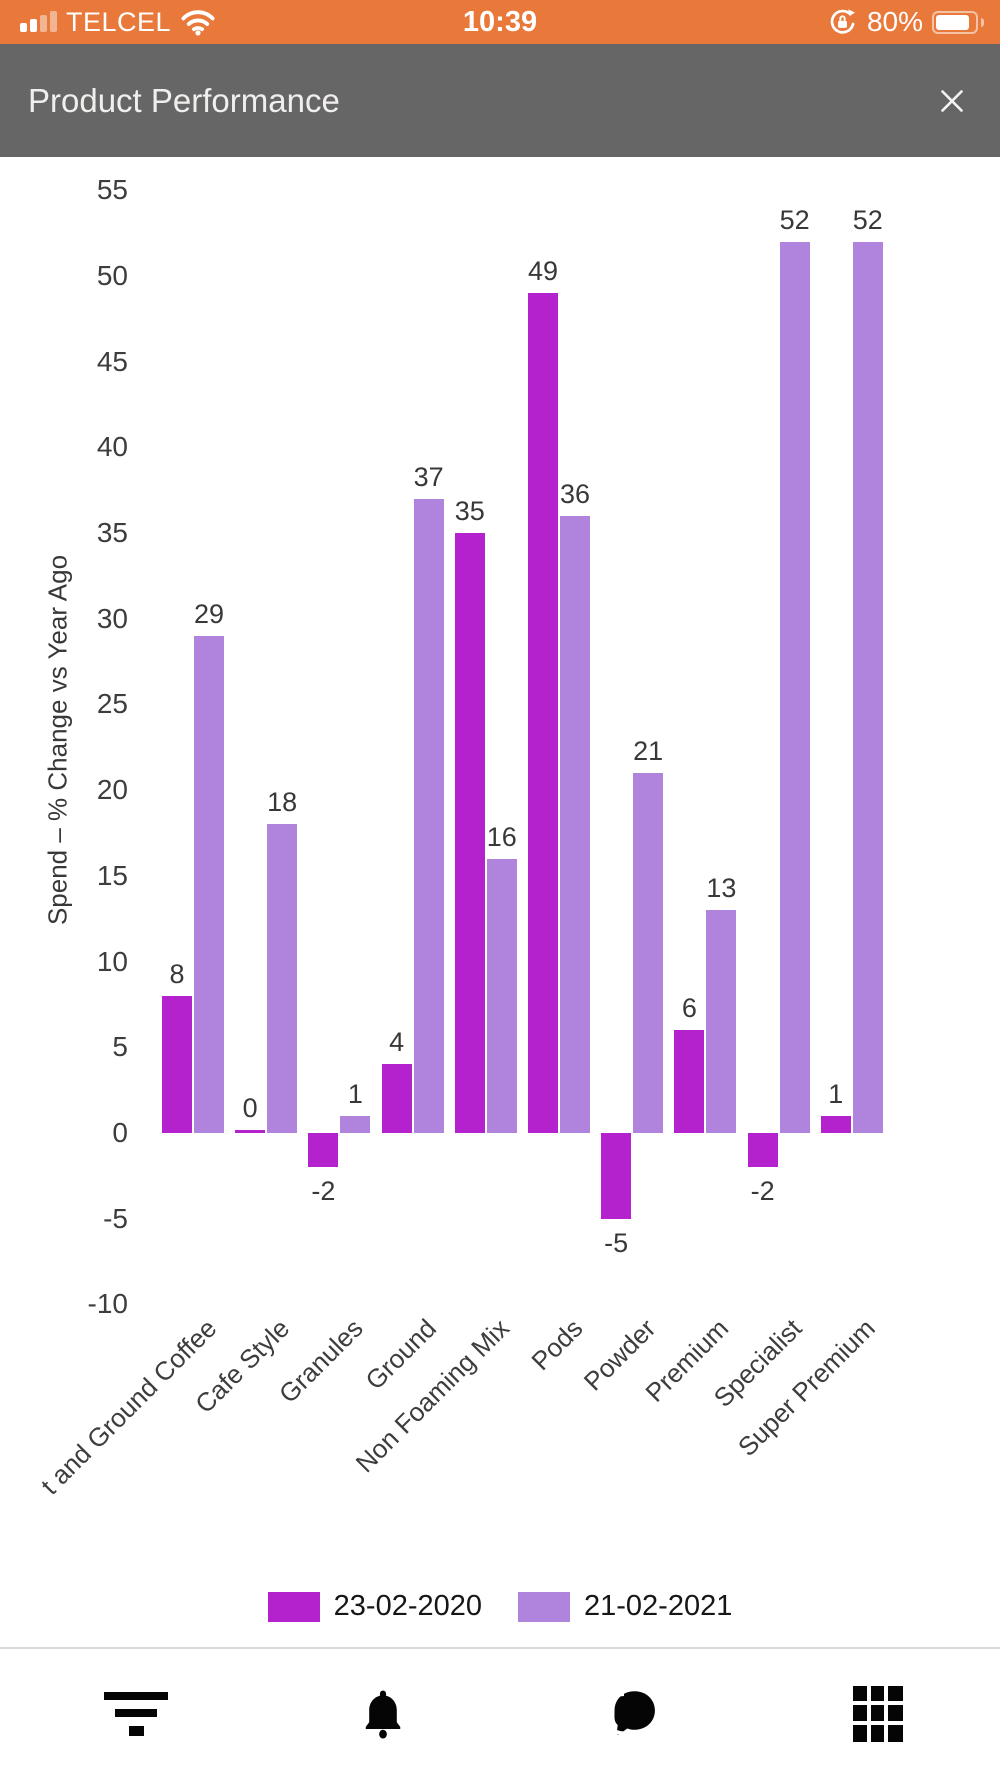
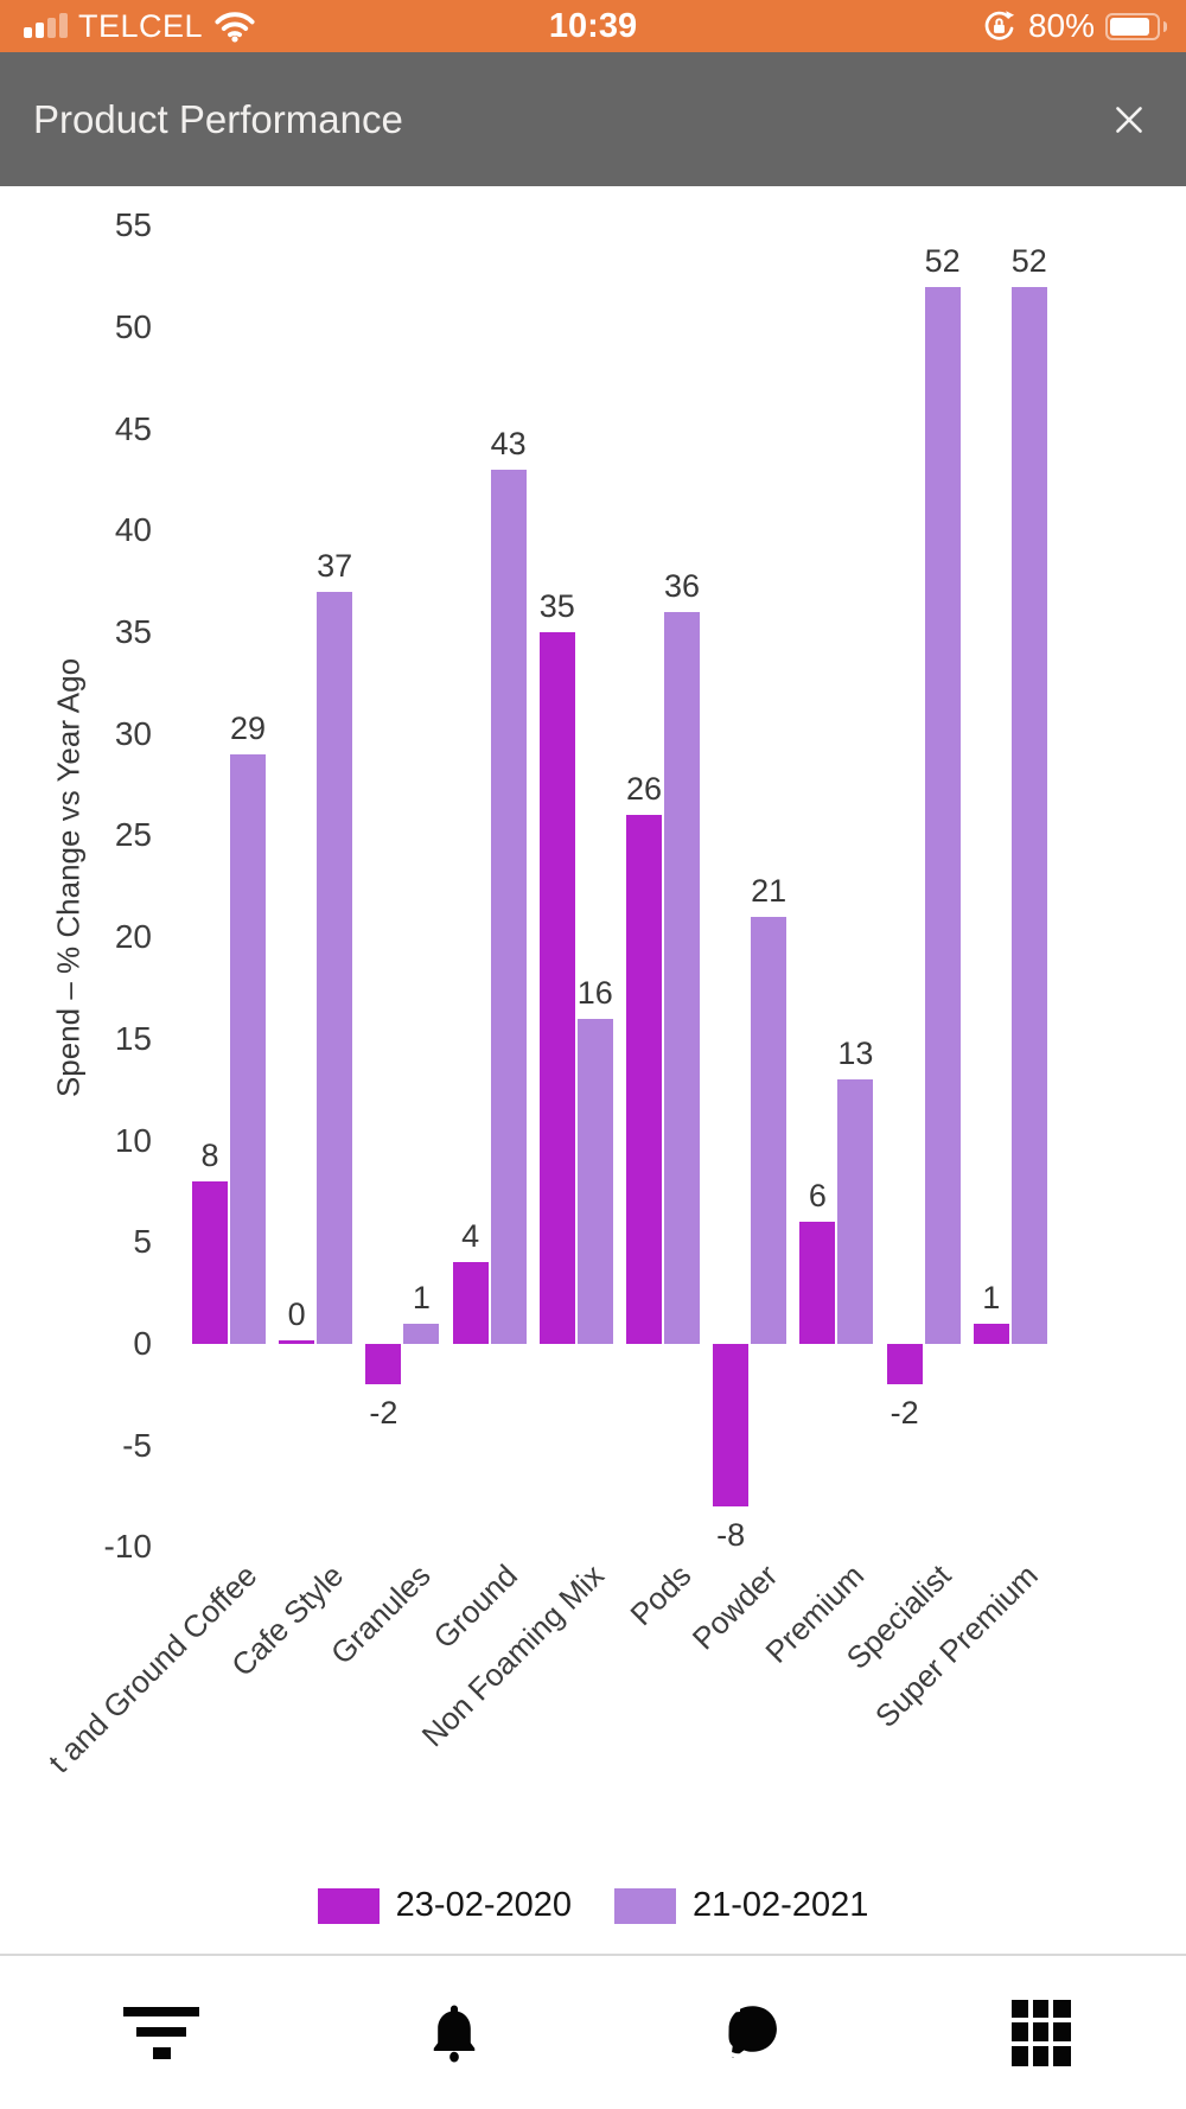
21-02-2021/Cafe Style: 18 -> 37
21-02-2021/Ground: 37 -> 43
23-02-2020/Pods: 49 -> 26
23-02-2020/Powder: -5 -> -8
